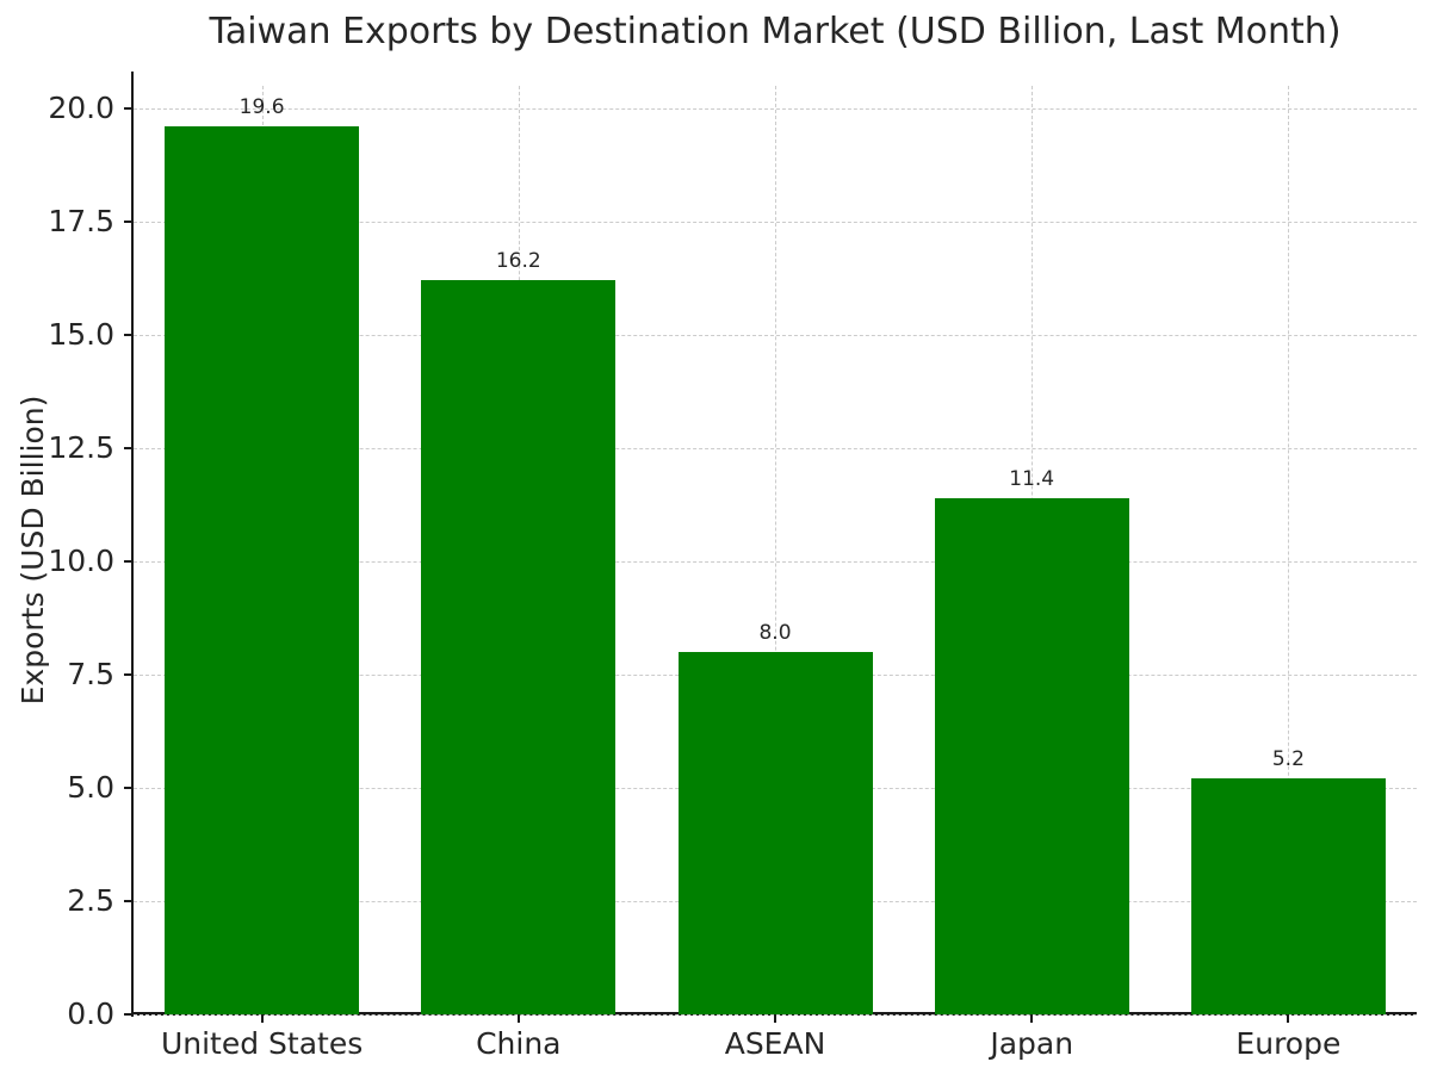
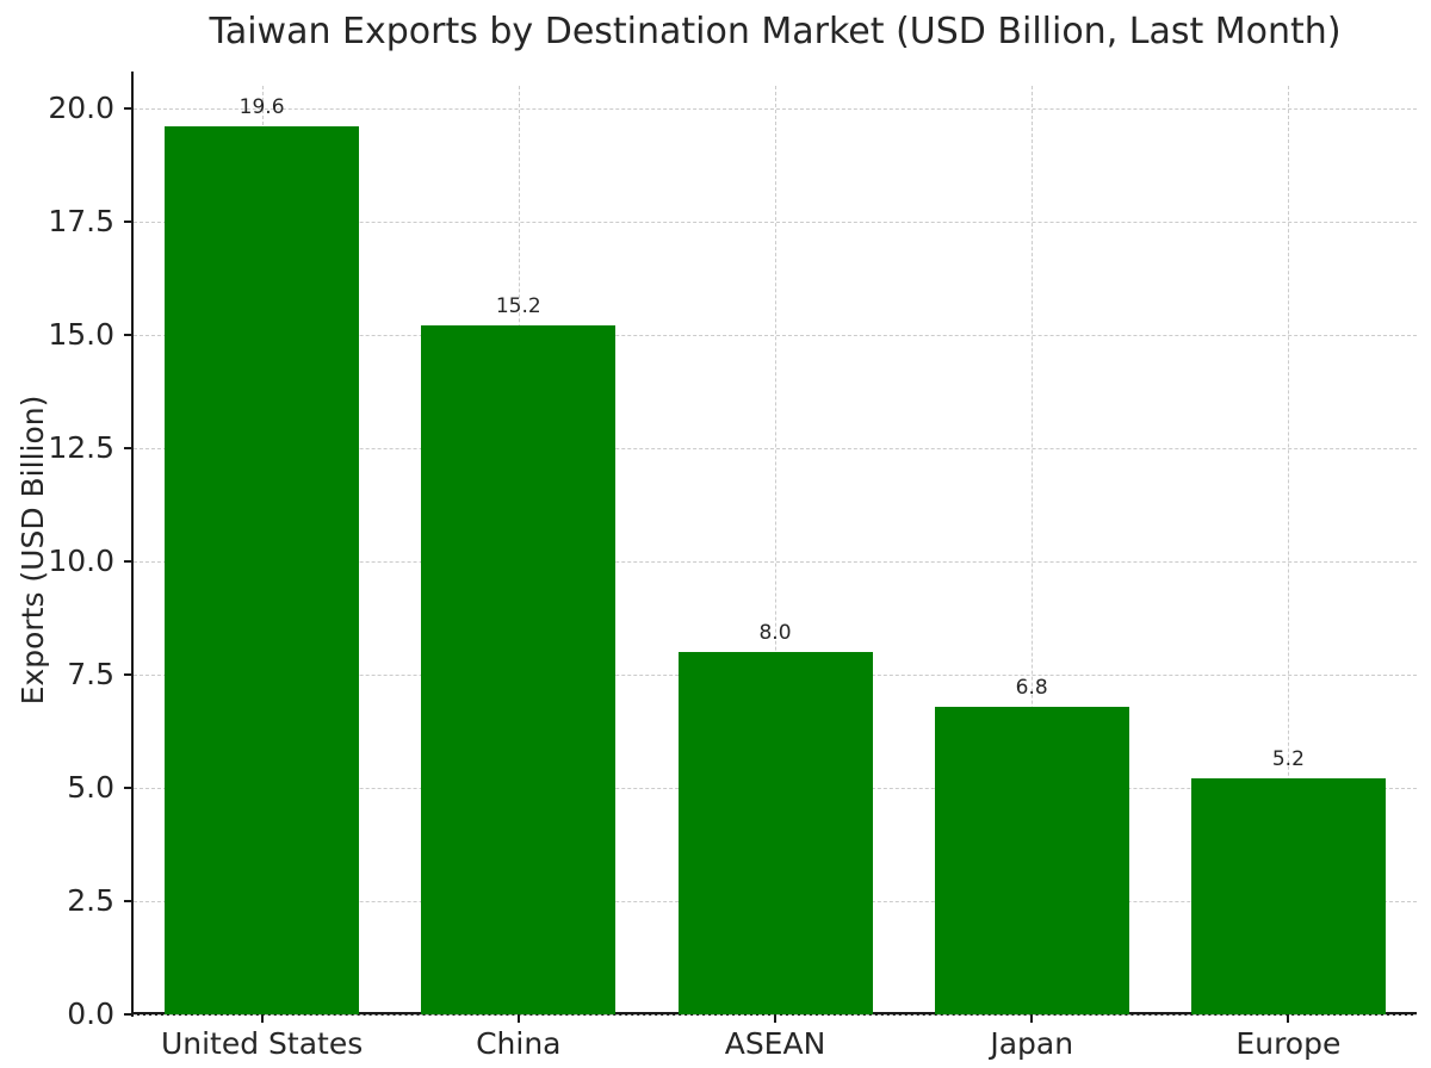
China: 16.2 -> 15.2
Japan: 11.4 -> 6.8
